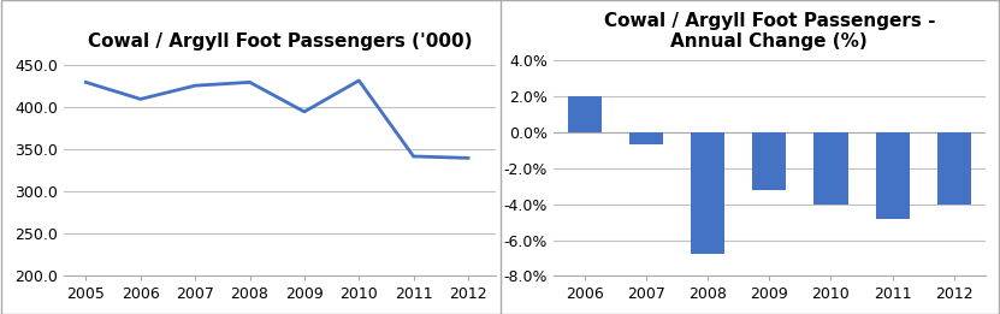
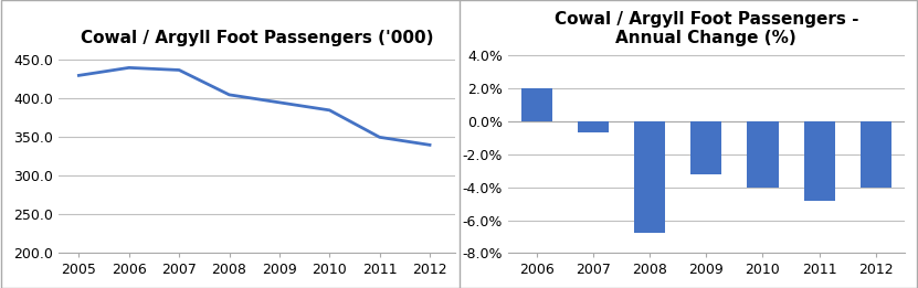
Cowal / Argyll Foot Passengers ('000)/2006: 410 -> 440
Cowal / Argyll Foot Passengers ('000)/2007: 426 -> 437
Cowal / Argyll Foot Passengers ('000)/2008: 430 -> 405
Cowal / Argyll Foot Passengers ('000)/2010: 432 -> 385
Cowal / Argyll Foot Passengers ('000)/2011: 342 -> 350
